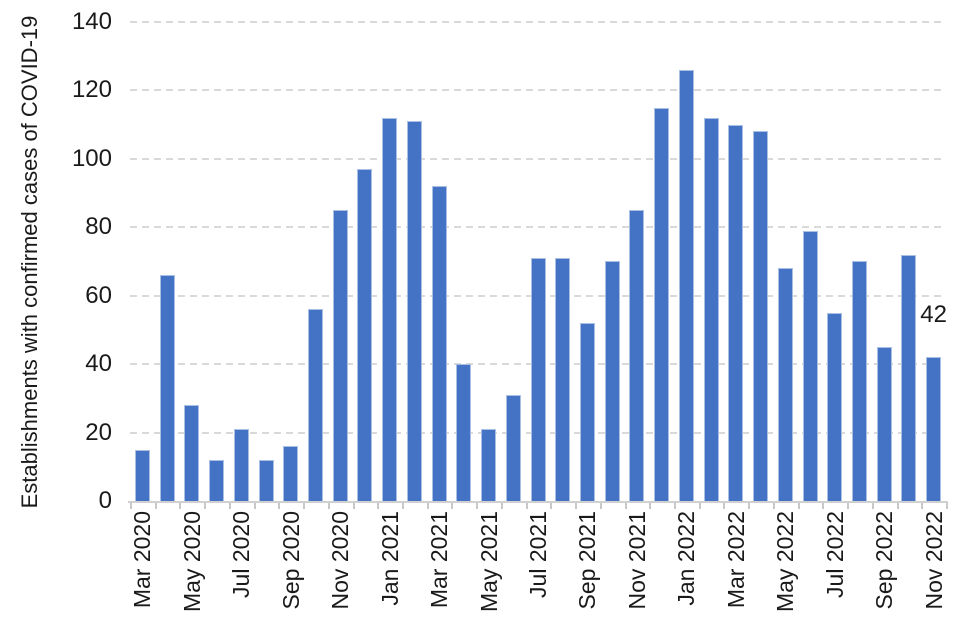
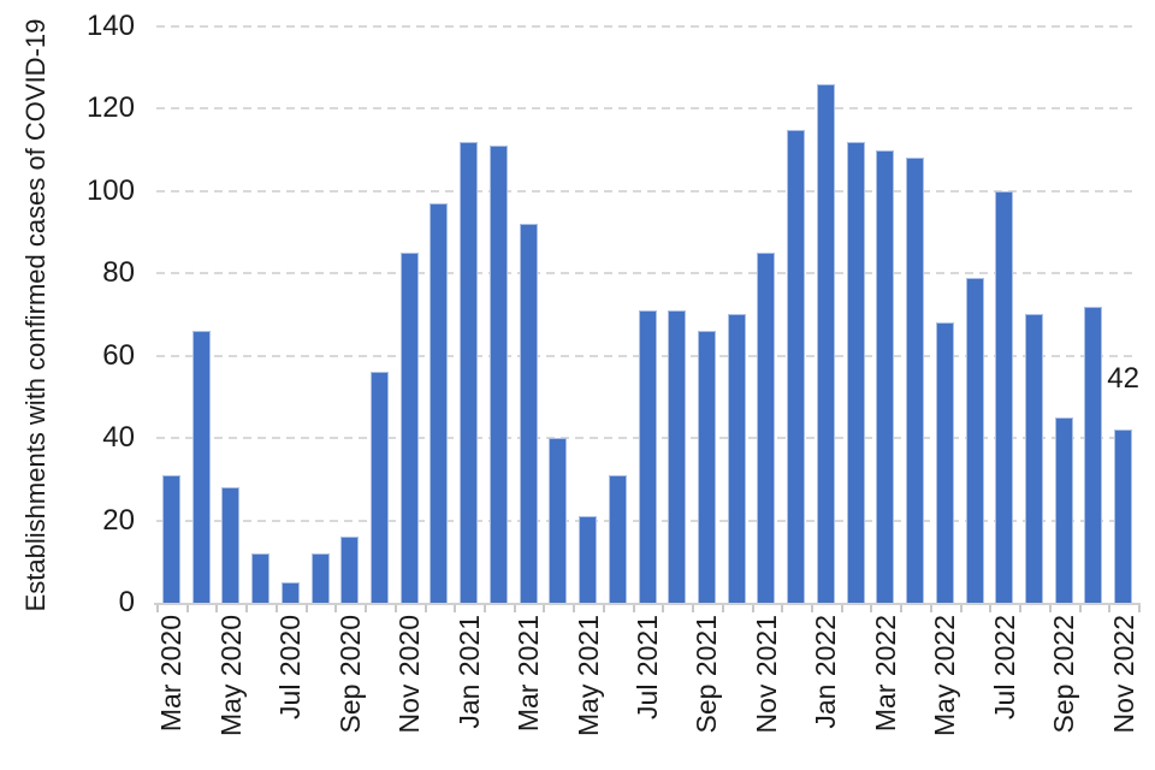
Mar 2020: 15 -> 31
Jul 2020: 21 -> 5
Sep 2021: 52 -> 66
Jul 2022: 55 -> 100
